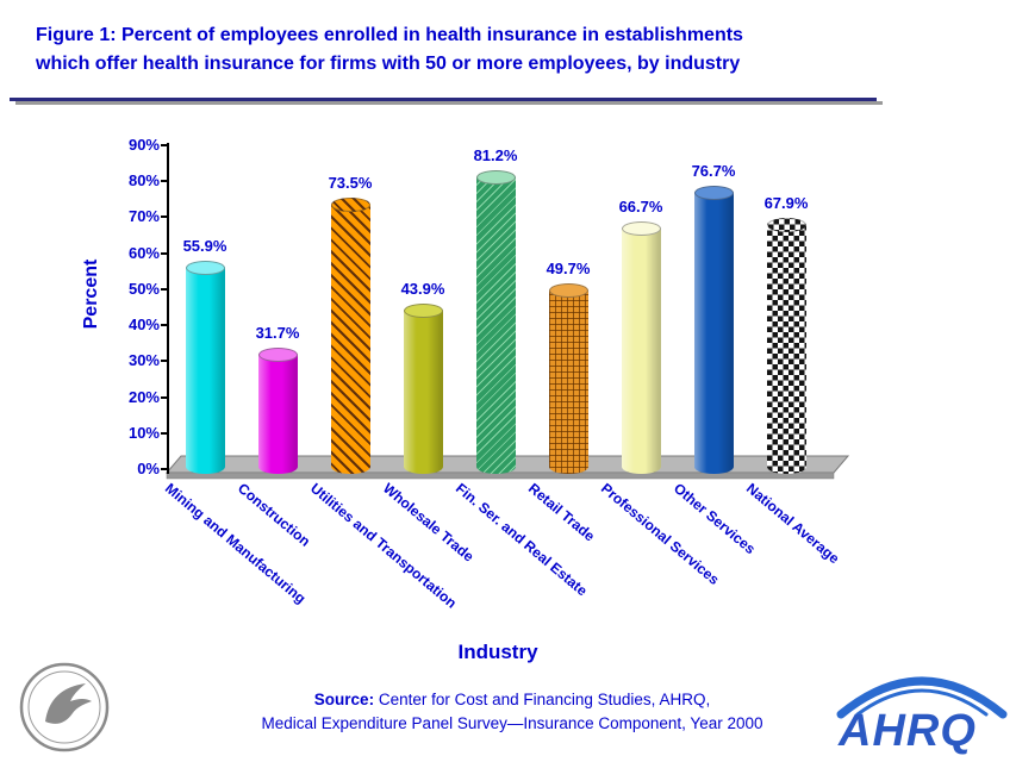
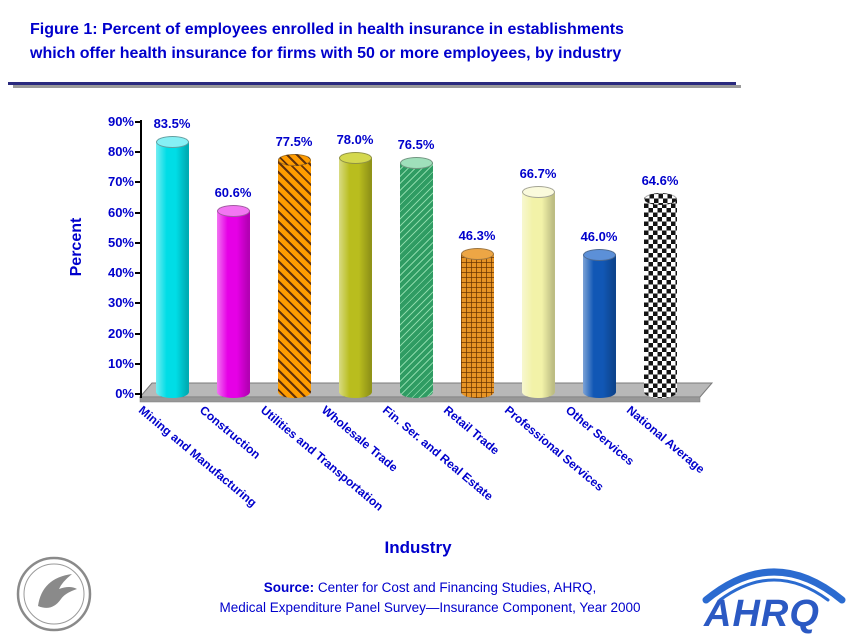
Mining and Manufacturing: 55.9% -> 83.5%
Construction: 31.7% -> 60.6%
Utilities and Transportation: 73.5% -> 77.5%
Wholesale Trade: 43.9% -> 78.0%
Fin. Ser. and Real Estate: 81.2% -> 76.5%
Retail Trade: 49.7% -> 46.3%
Other Services: 76.7% -> 46.0%
National Average: 67.9% -> 64.6%
